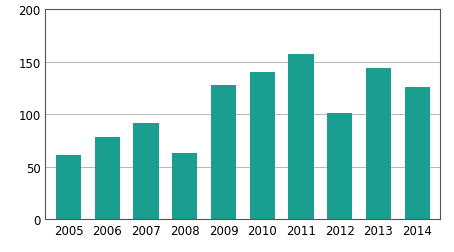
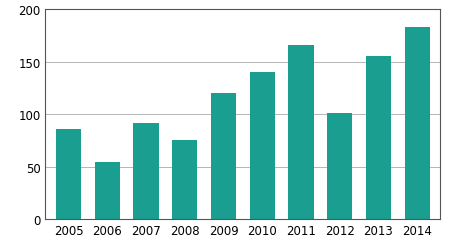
2005: 61 -> 86
2006: 78 -> 54
2008: 63 -> 75
2009: 128 -> 120
2011: 157 -> 166
2013: 144 -> 155
2014: 126 -> 183
